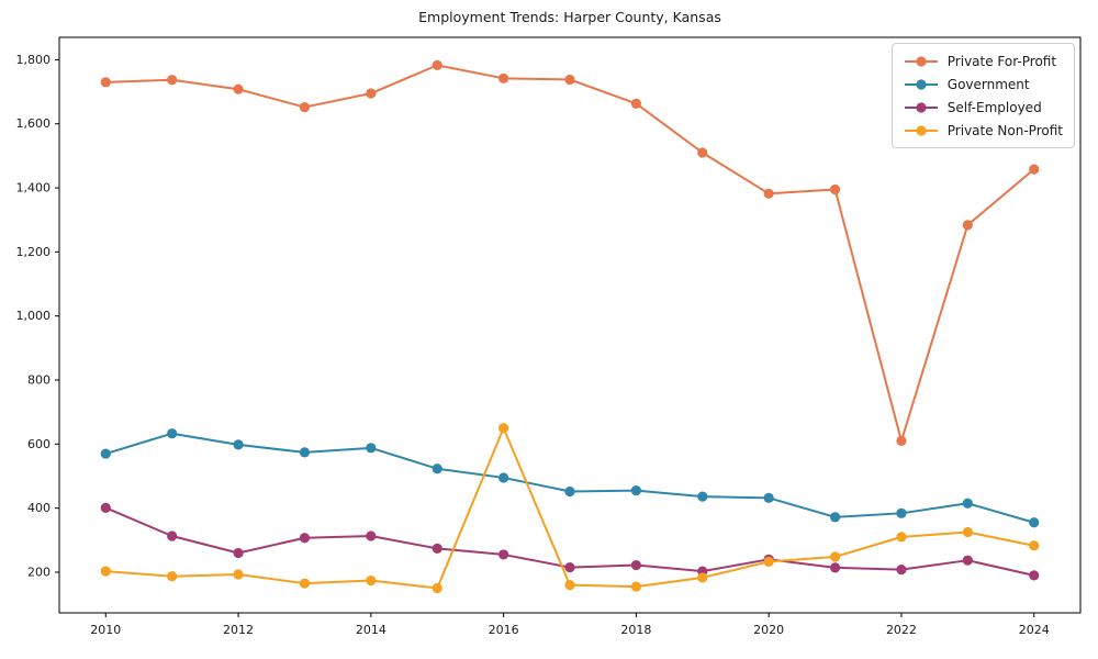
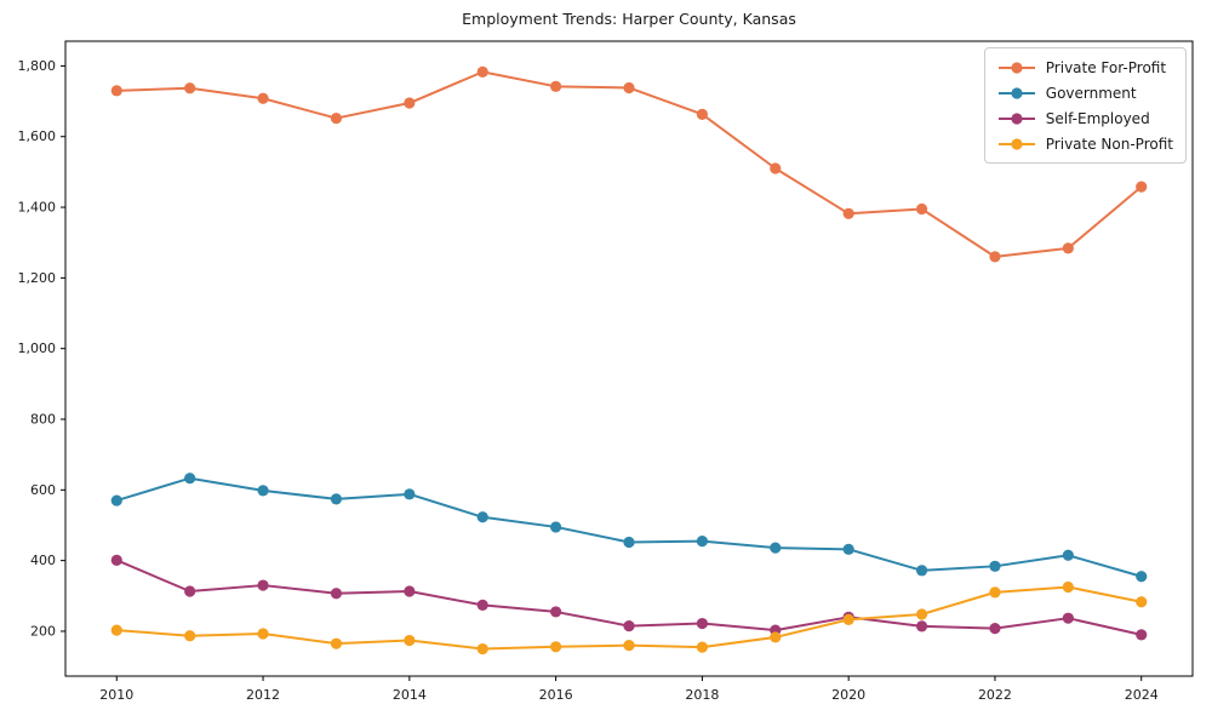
Self-Employed/2012: 260 -> 330
Private Non-Profit/2016: 650 -> 160
Private For-Profit/2022: 610 -> 1260
